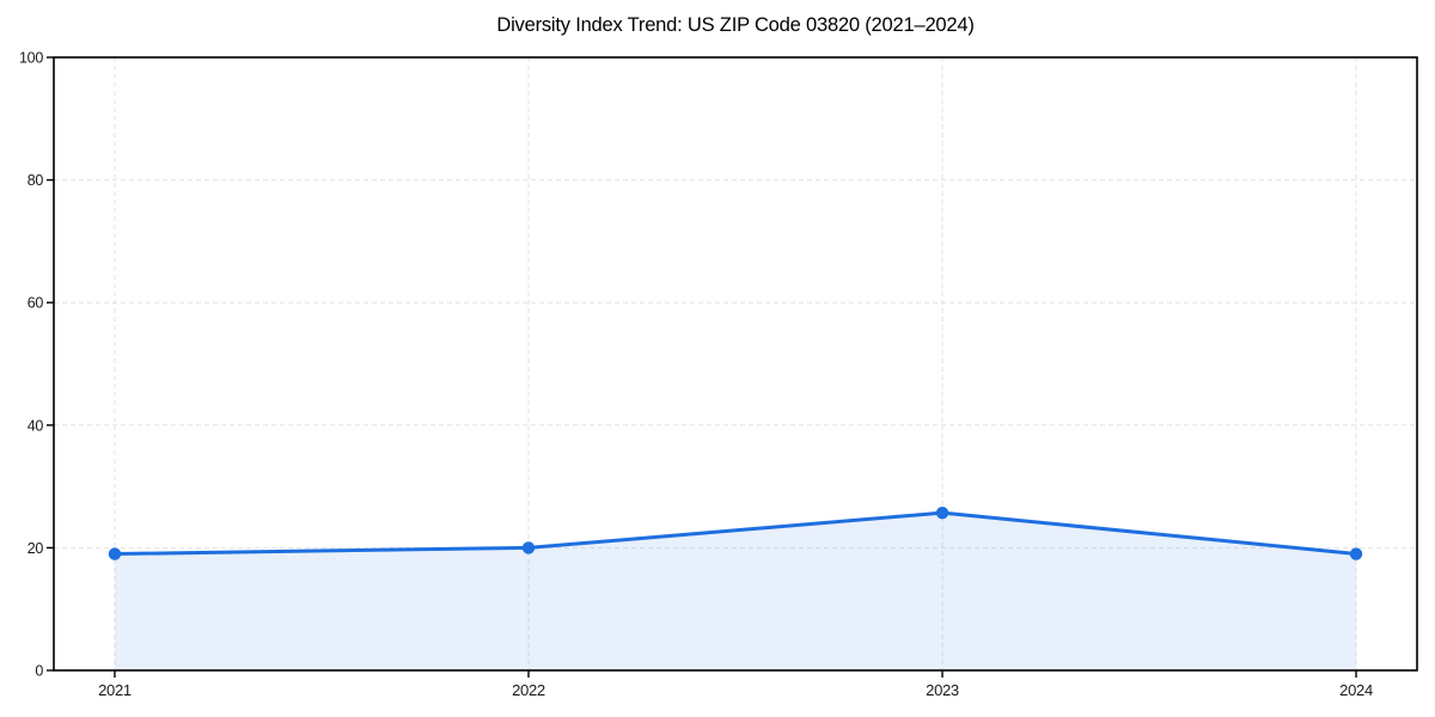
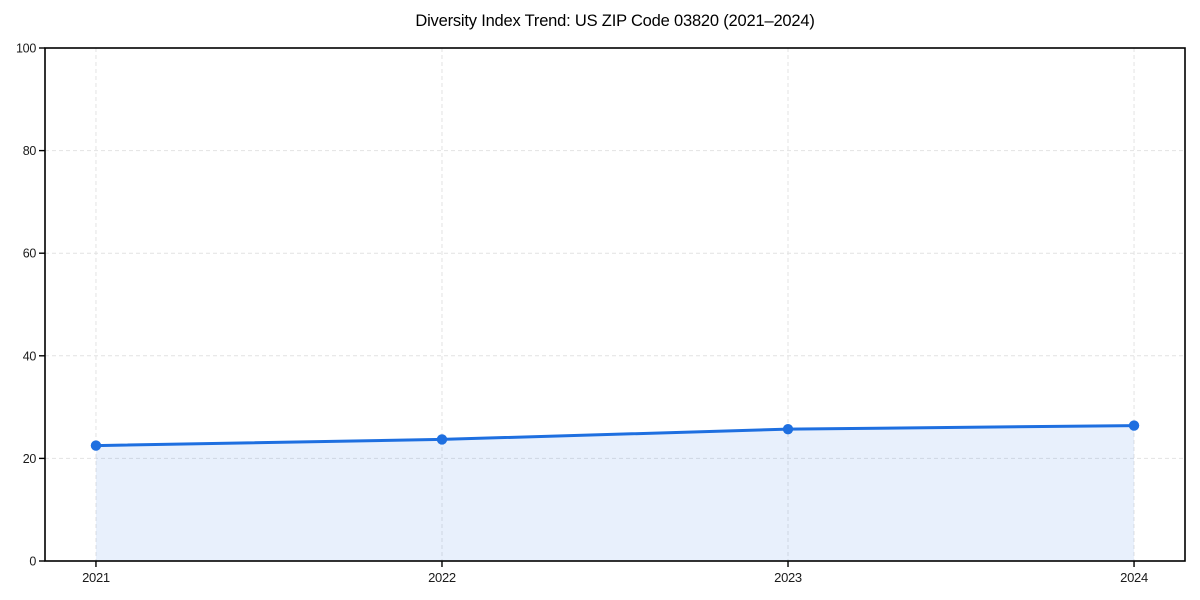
2021: 19 -> 22
2022: 20 -> 24
2024: 19 -> 26
